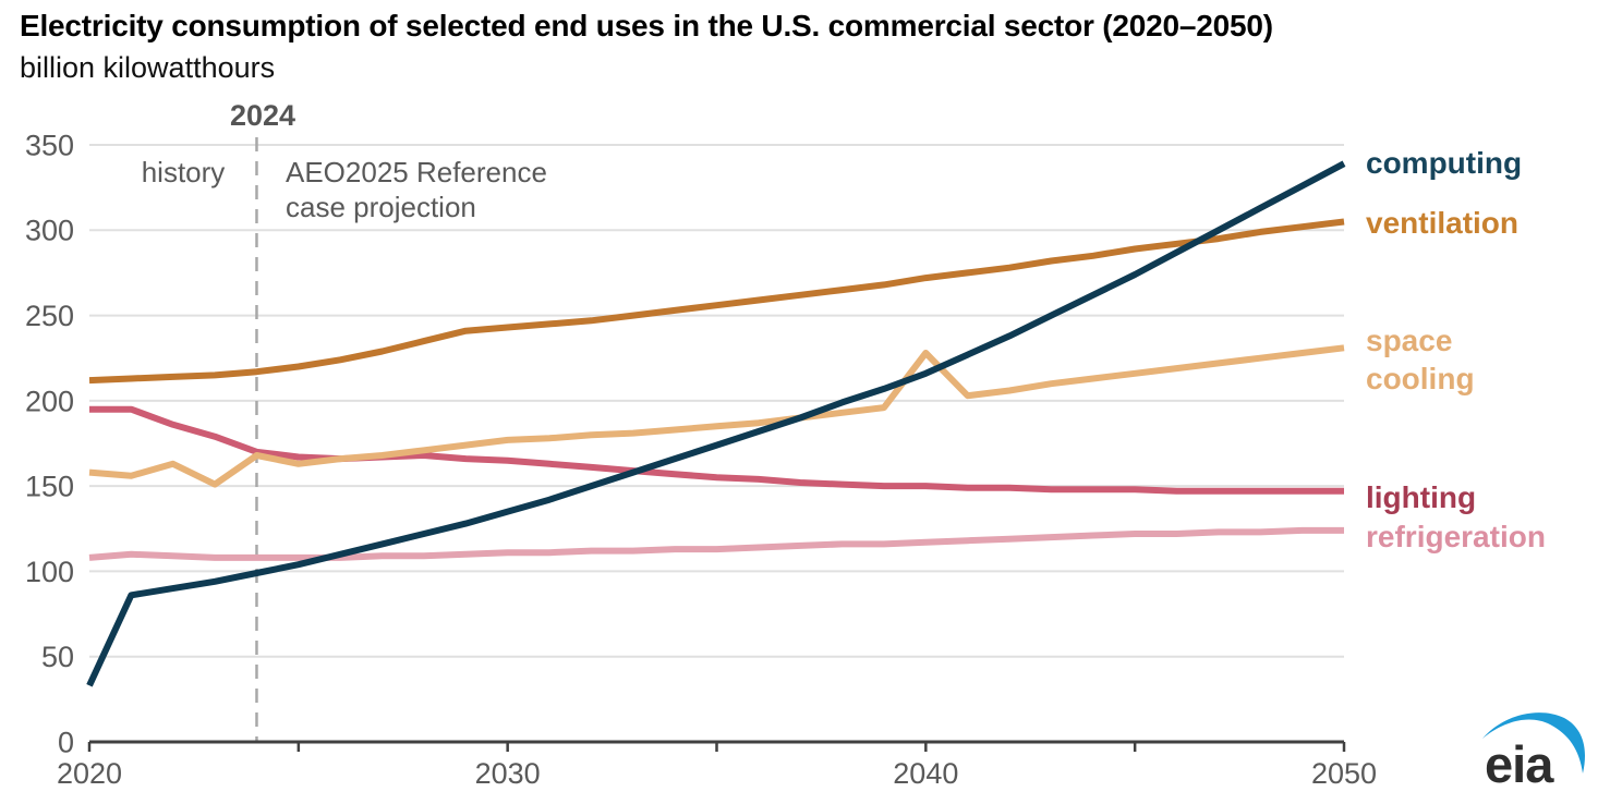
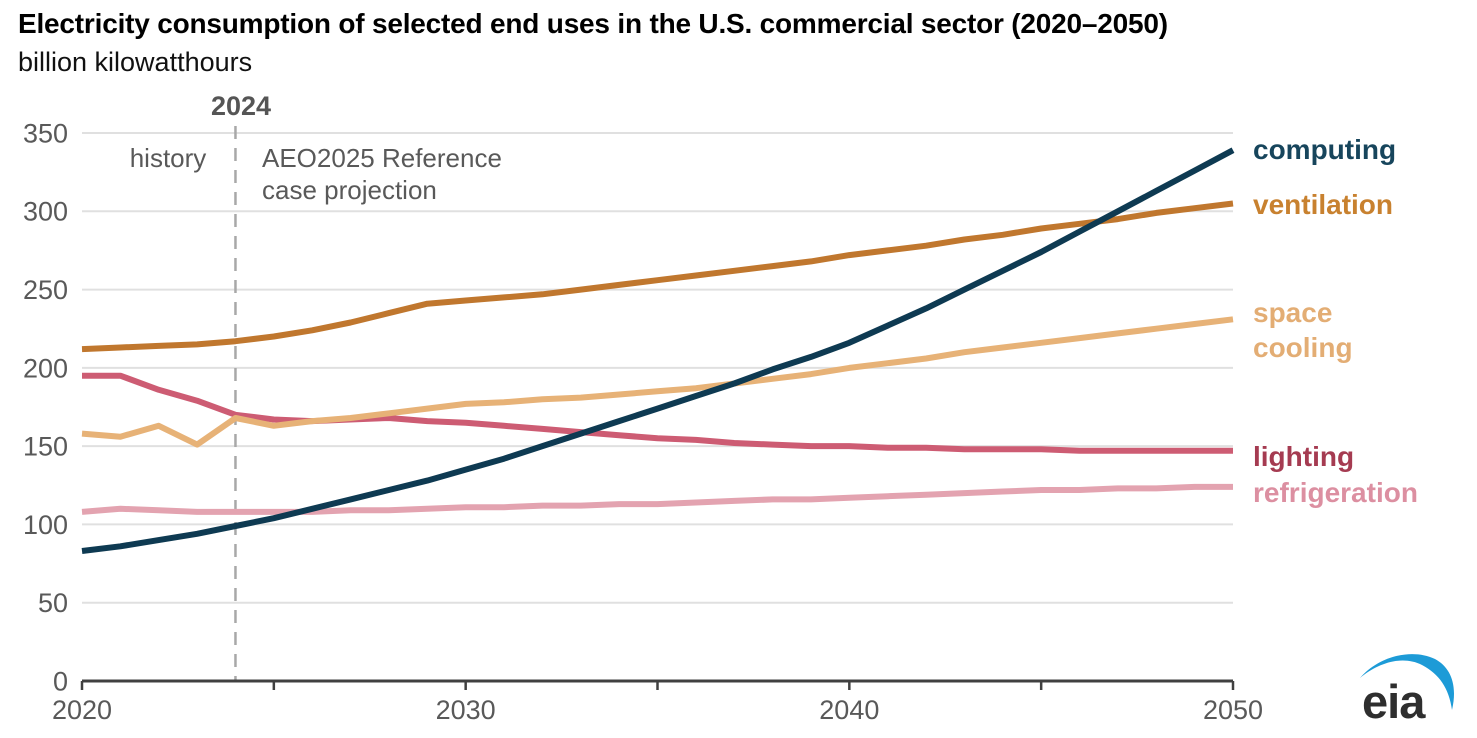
computing/2020: 33 -> 83
space cooling/2040: 228 -> 200
